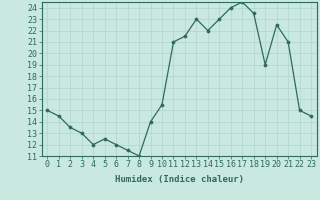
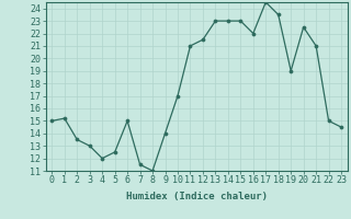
1: 14.5 -> 15.2
6: 12.0 -> 15.0
10: 15.5 -> 17.0
14: 22.0 -> 23.0
16: 24.0 -> 22.0
